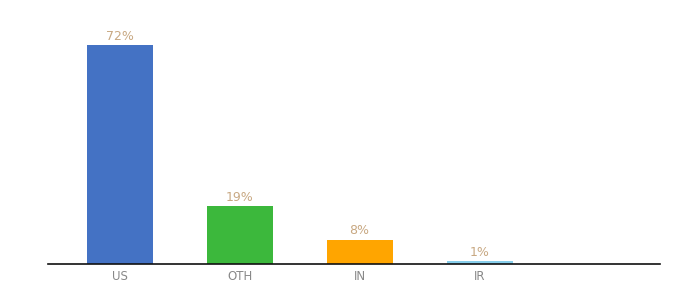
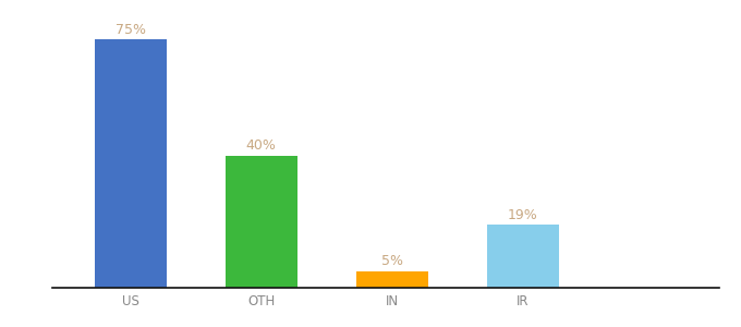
US: 72% -> 75%
OTH: 19% -> 40%
IN: 8% -> 5%
IR: 1% -> 19%
